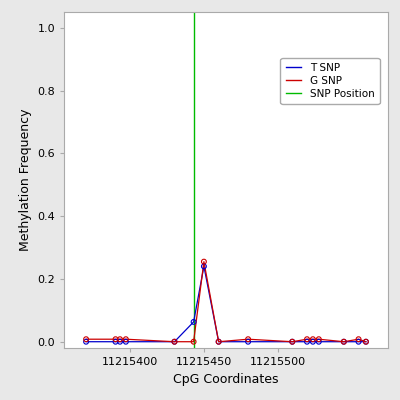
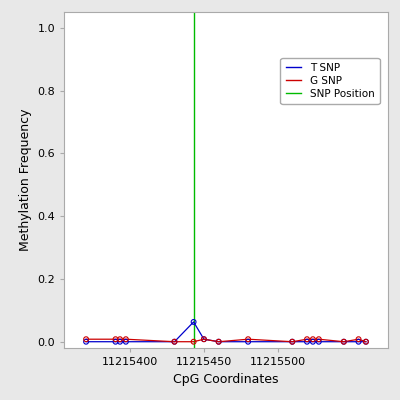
T SNP/11215450: 0.240 -> 0.008
G SNP/11215450: 0.255 -> 0.008
